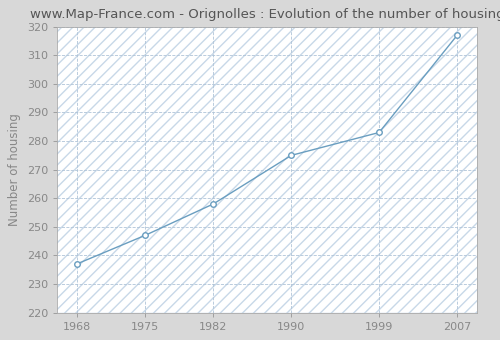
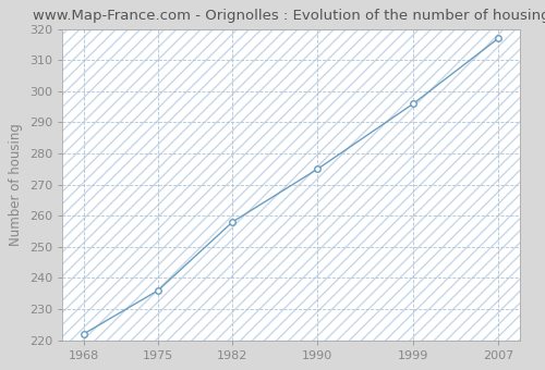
1968: 237 -> 222
1975: 247 -> 236
1999: 283 -> 296
